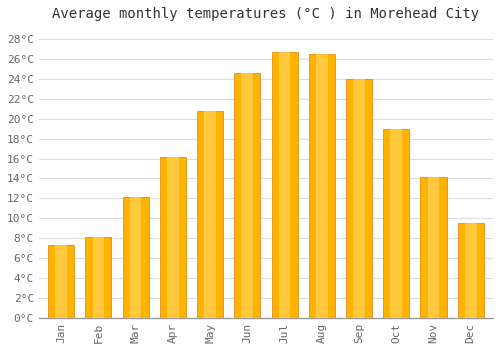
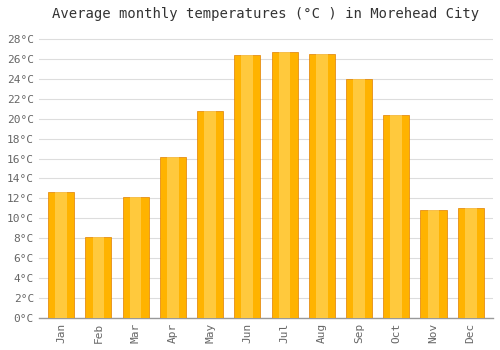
Jan: 7.3°C -> 12.6°C
Jun: 24.6°C -> 26.4°C
Oct: 19.0°C -> 20.4°C
Nov: 14.1°C -> 10.8°C
Dec: 9.5°C -> 11.0°C
